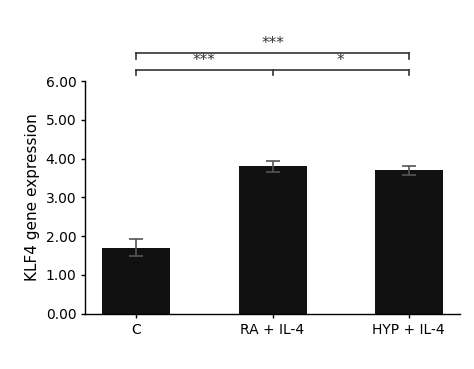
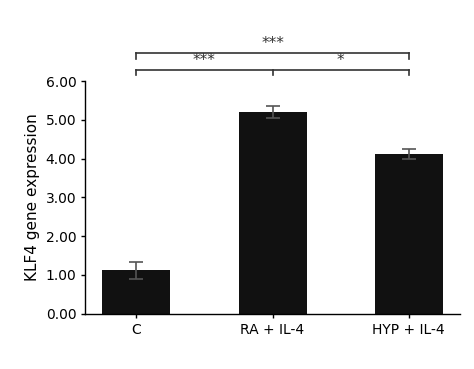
C: 1.70 -> 1.12
RA + IL-4: 3.80 -> 5.20
HYP + IL-4: 3.70 -> 4.12
